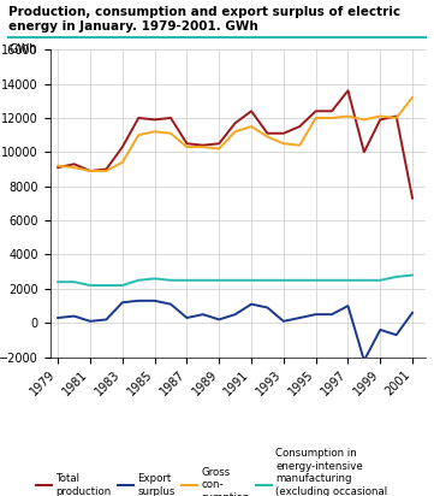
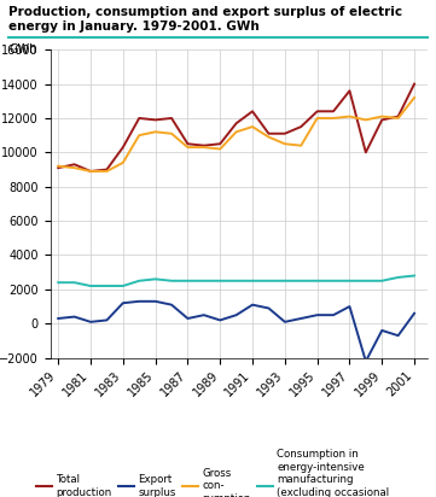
Total production/2001: 7300 -> 14000
